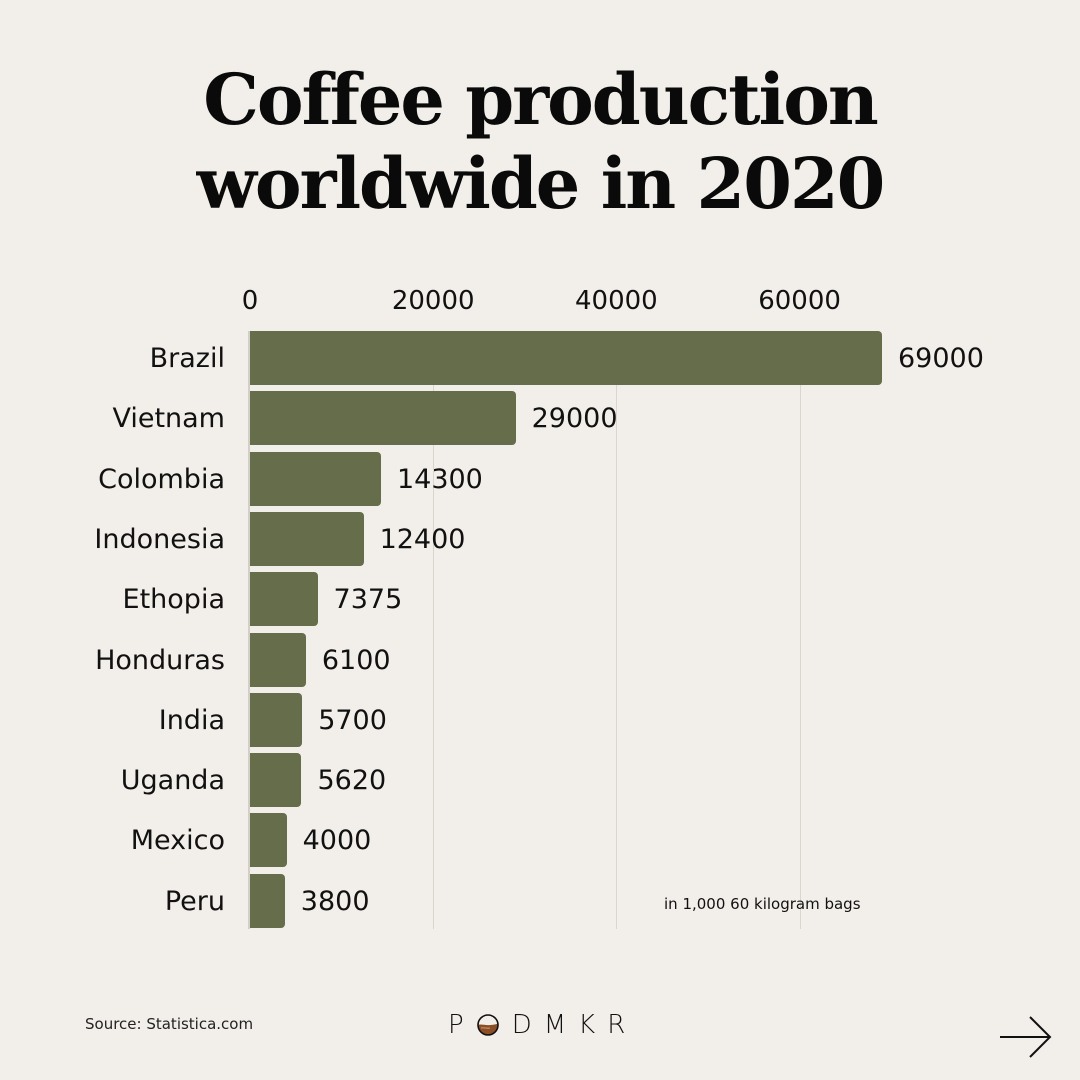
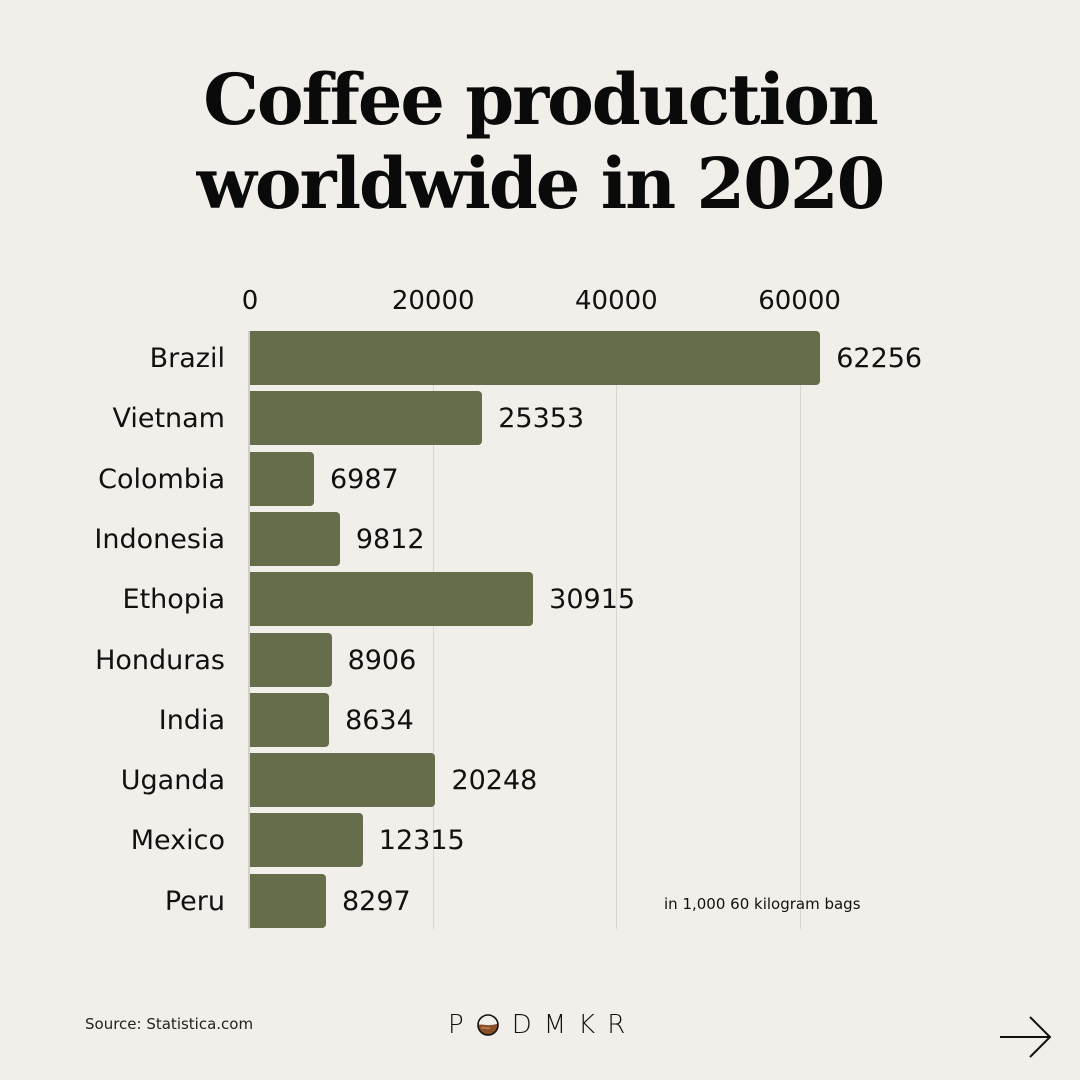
Brazil: 69000 -> 62256
Vietnam: 29000 -> 25353
Colombia: 14300 -> 6987
Indonesia: 12400 -> 9812
Ethopia: 7375 -> 30915
Honduras: 6100 -> 8906
India: 5700 -> 8634
Uganda: 5620 -> 20248
Mexico: 4000 -> 12315
Peru: 3800 -> 8297
